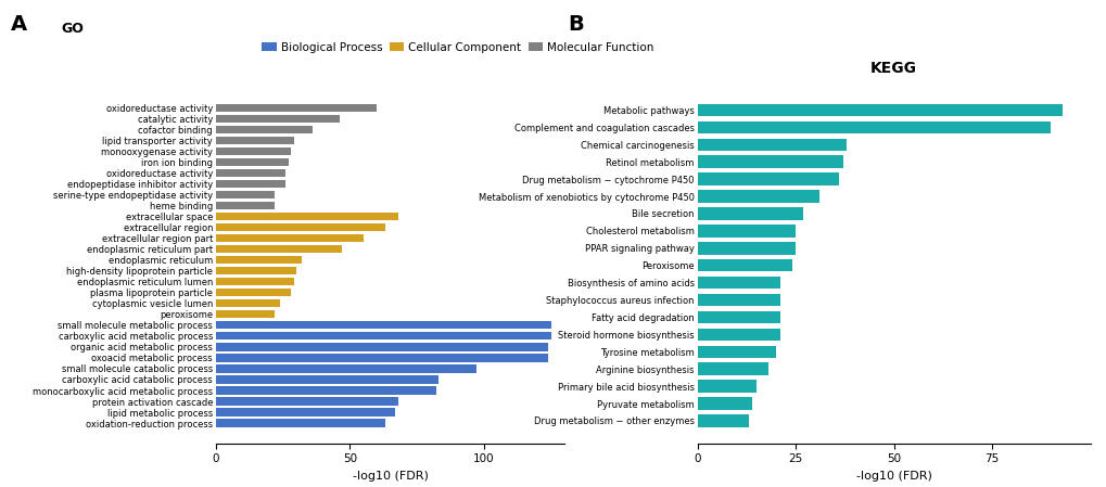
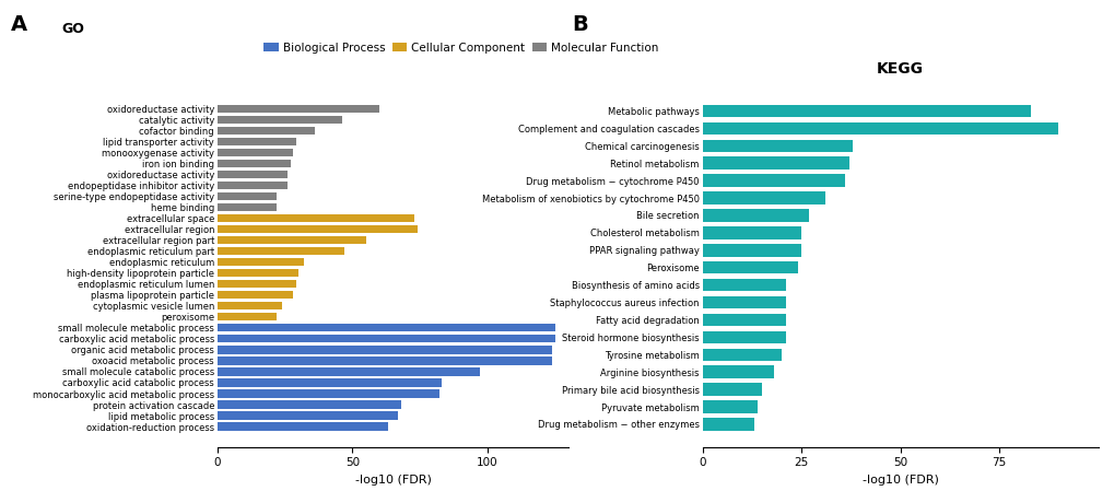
extracellular space: 68 -> 73
extracellular region: 63 -> 74
KEGG/Metabolic pathways: 93 -> 83
